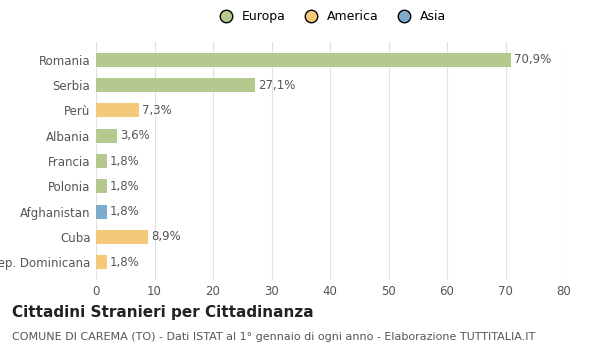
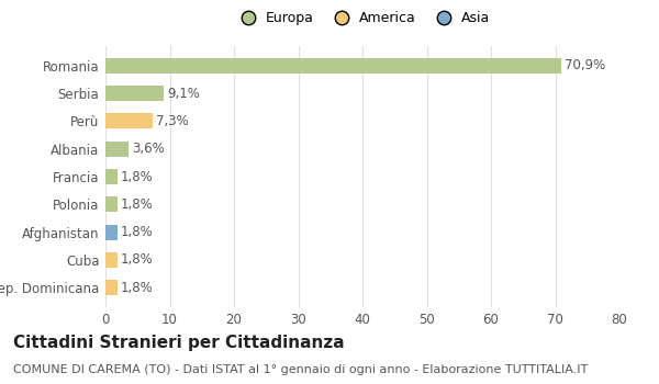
Serbia: 27,1% -> 9,1%
Cuba: 8,9% -> 1,8%
